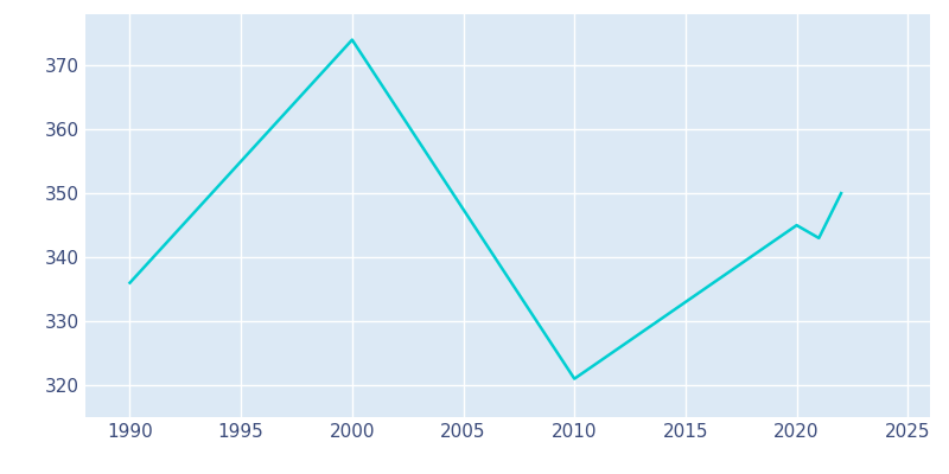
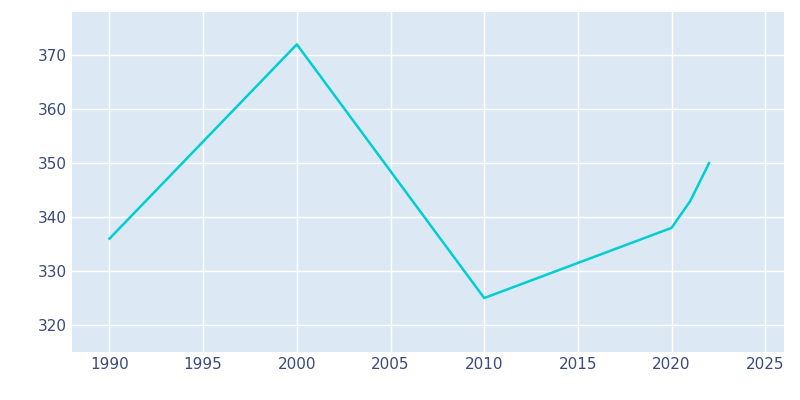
2000: 374 -> 372
2010: 321 -> 325
2020: 345 -> 338
